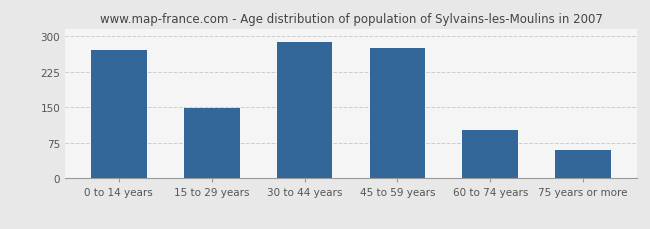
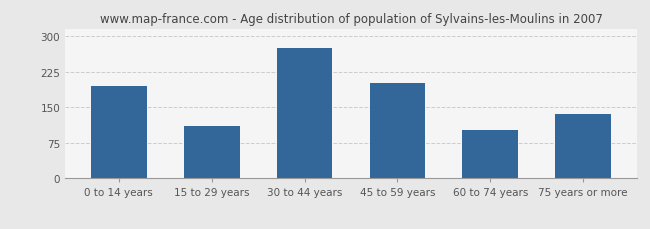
0 to 14 years: 271 -> 195
15 to 29 years: 148 -> 110
30 to 44 years: 288 -> 275
45 to 59 years: 275 -> 200
75 years or more: 60 -> 135
